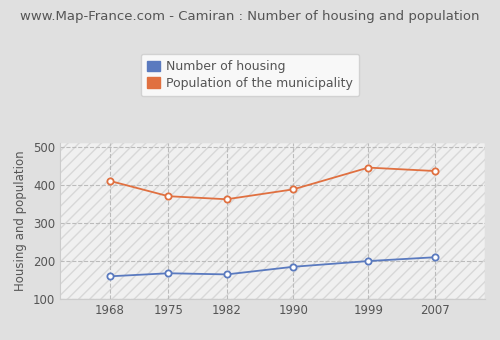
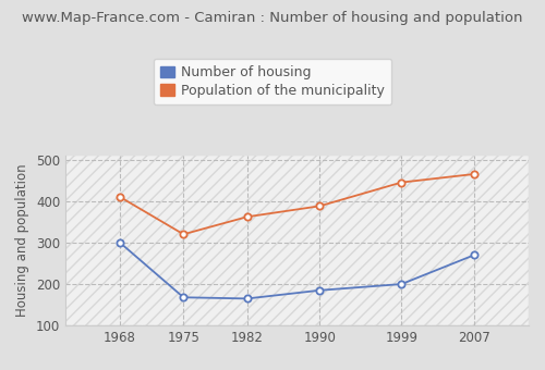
Number of housing/1968: 160 -> 300
Population of the municipality/1975: 370 -> 320
Number of housing/2007: 210 -> 270
Population of the municipality/2007: 436 -> 465
